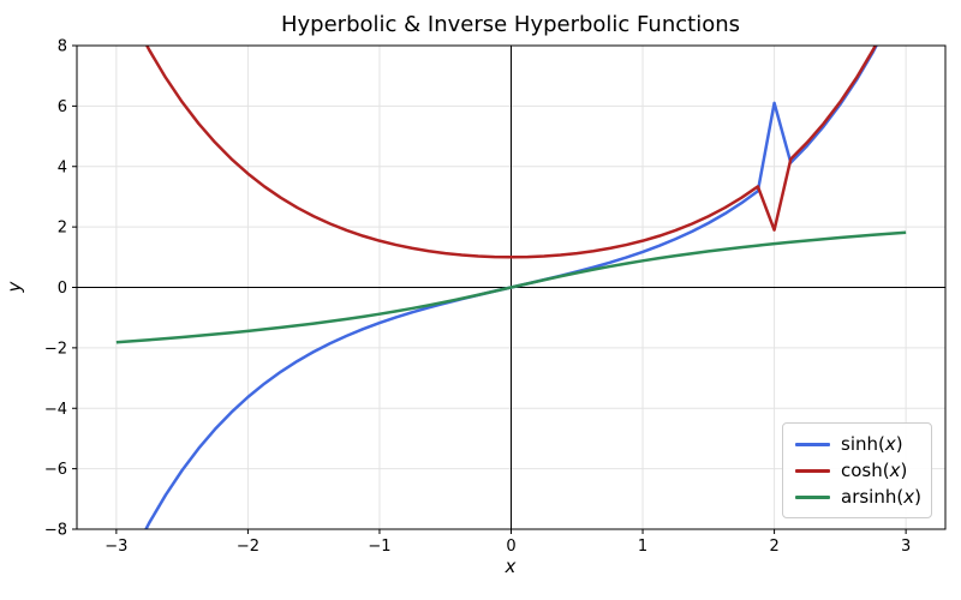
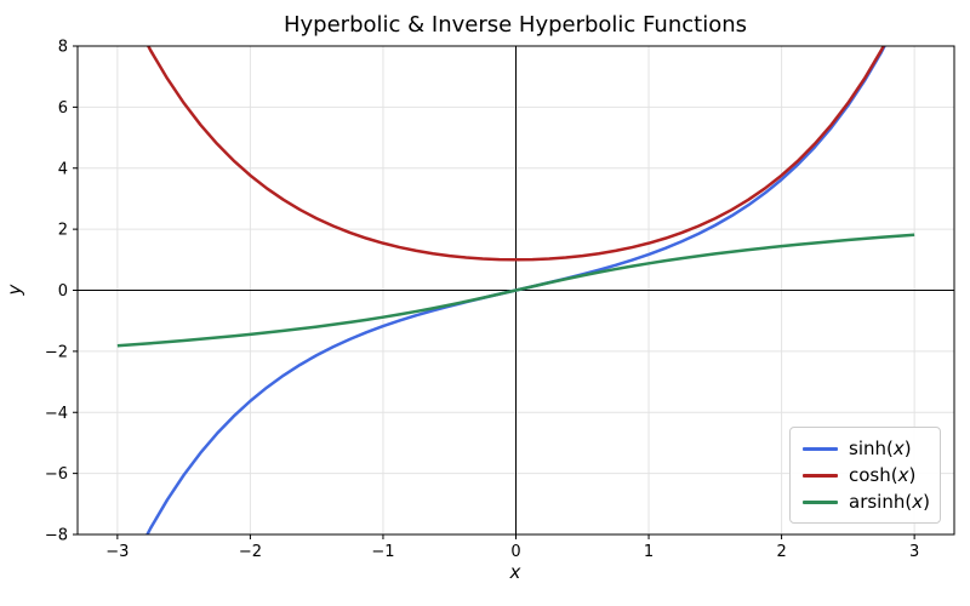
sinh(x)/2: 6.1 -> 3.6
cosh(x)/2: 1.9 -> 3.8
